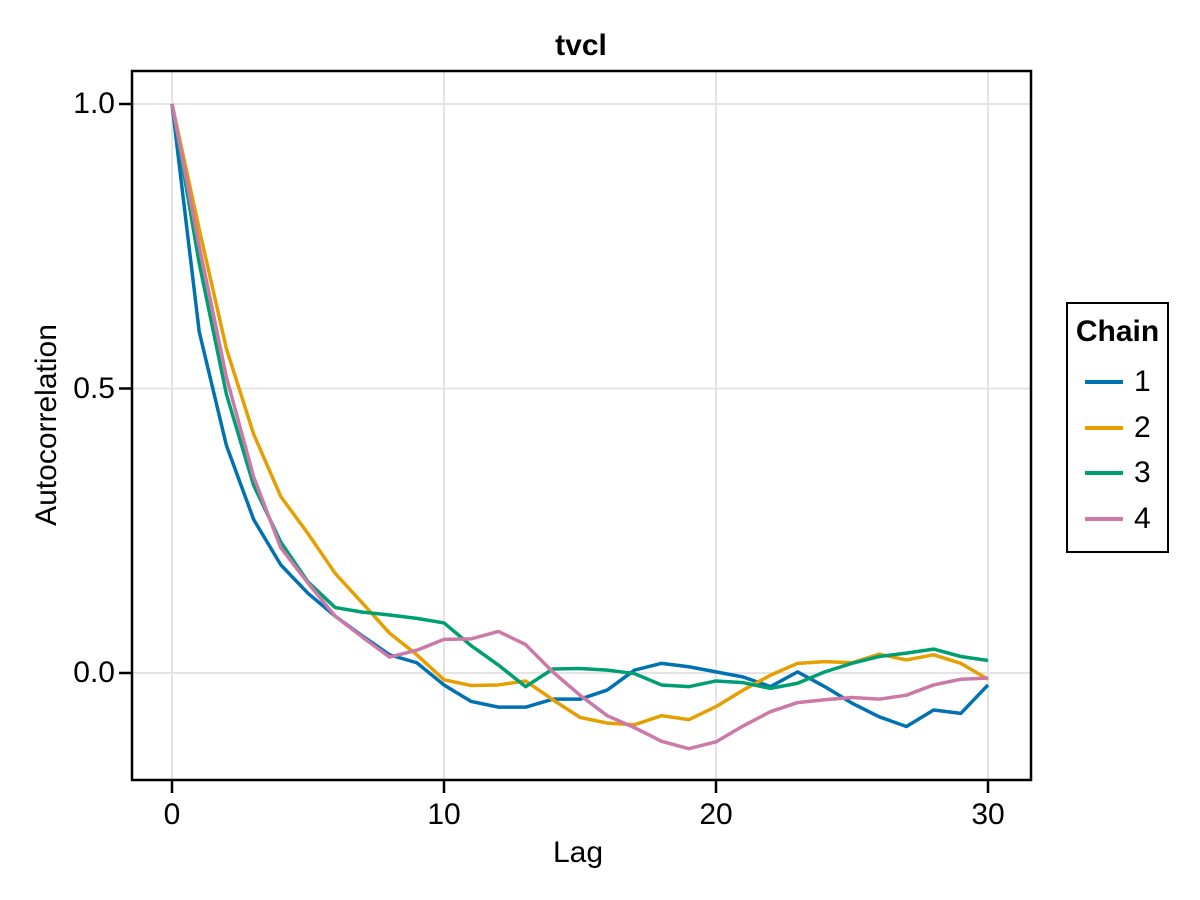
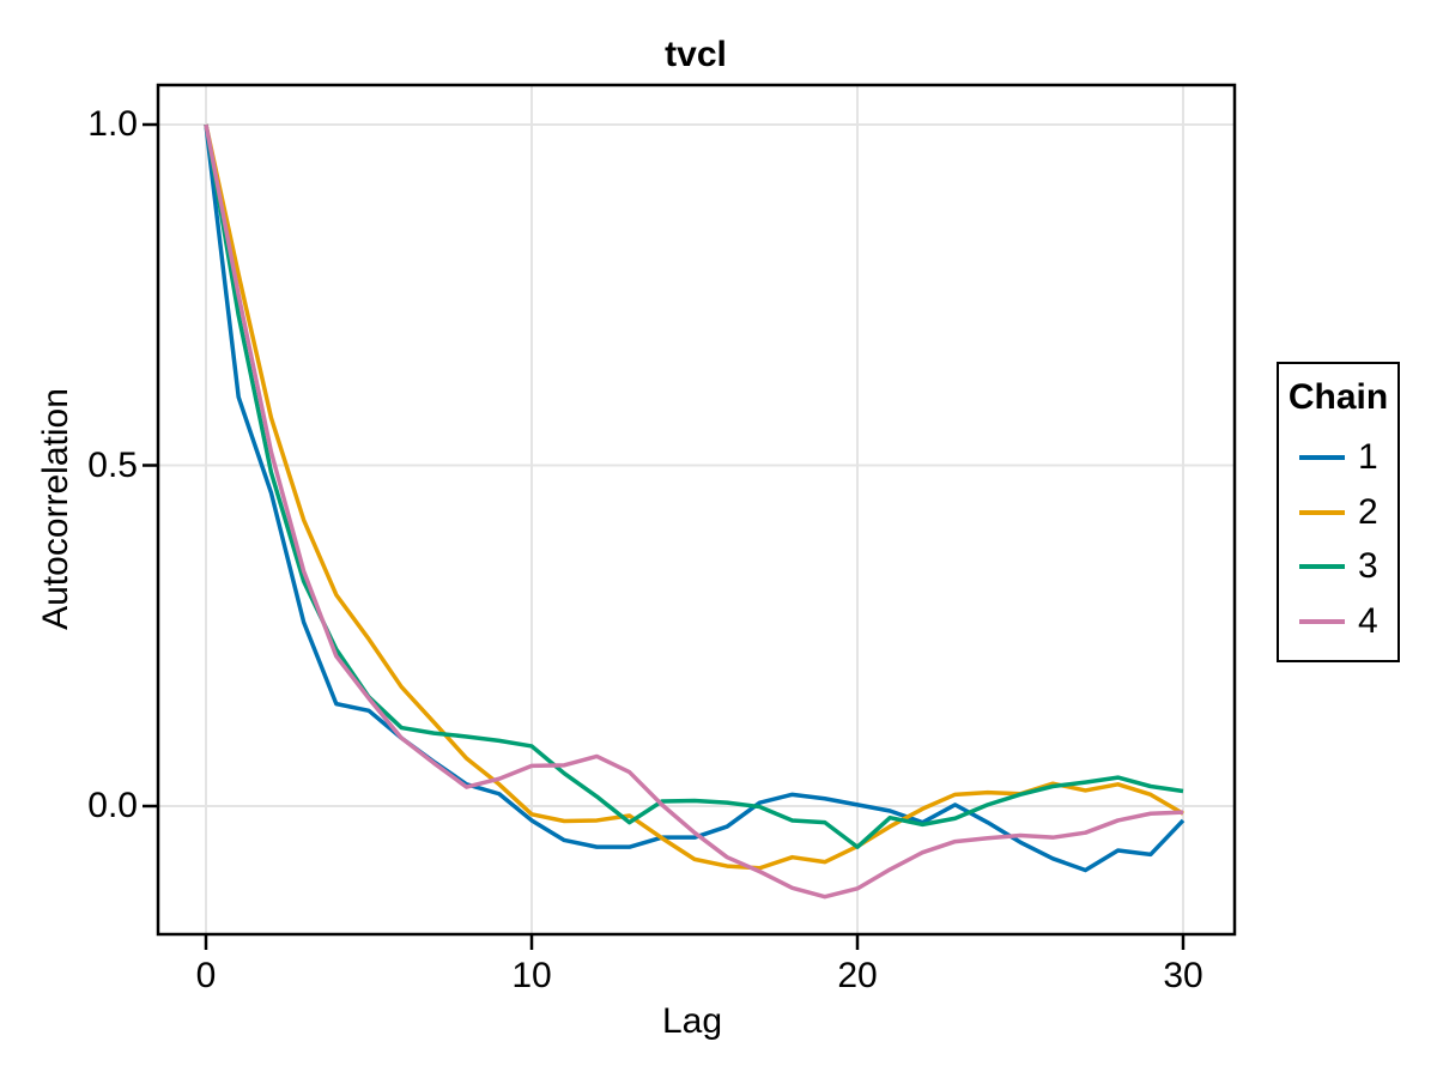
1/2: 0.40 -> 0.46
1/4: 0.19 -> 0.15
3/20: -0.01 -> -0.06
